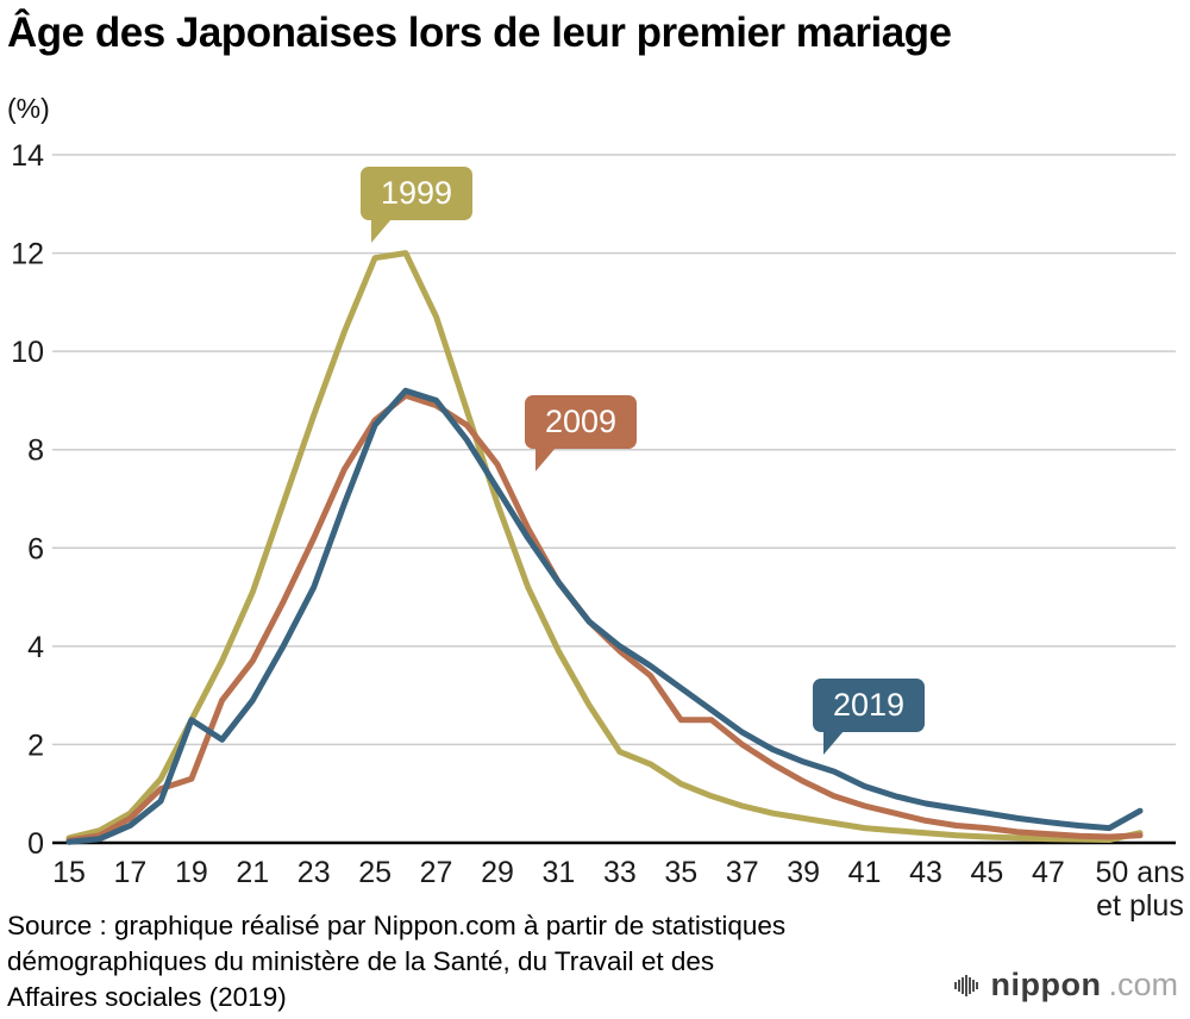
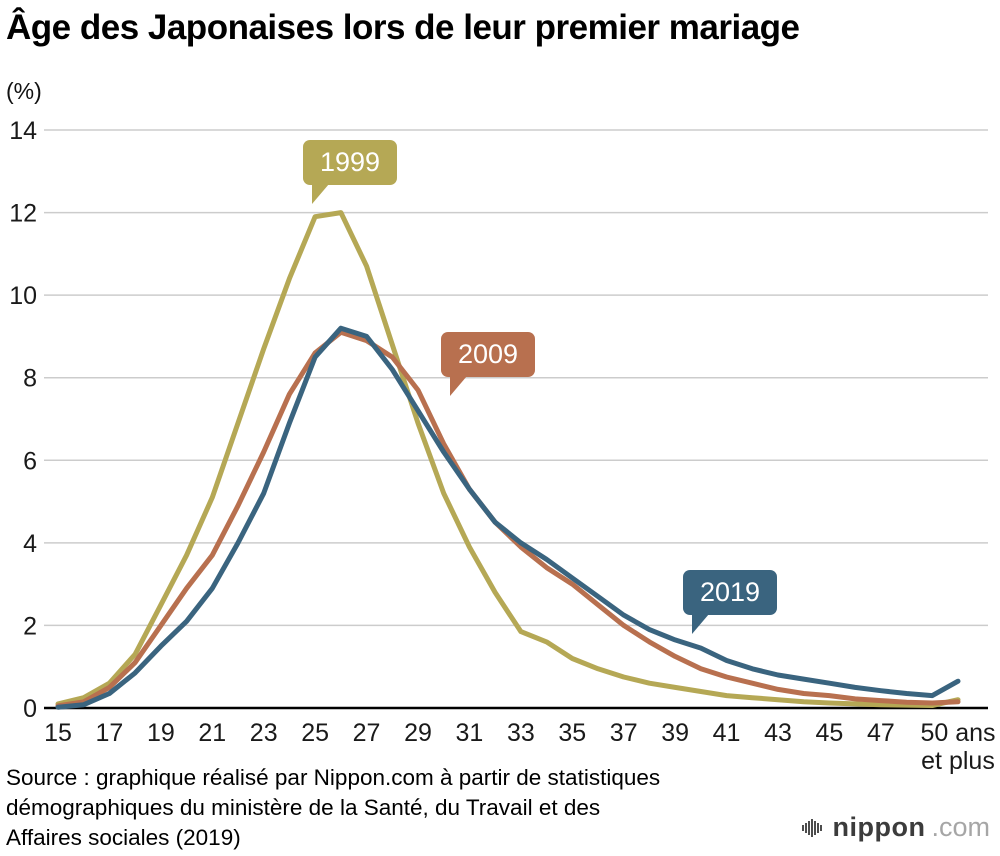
2009/19: 1.3 -> 2.0
2019/19: 2.5 -> 1.5
2009/35: 2.5 -> 3.0
